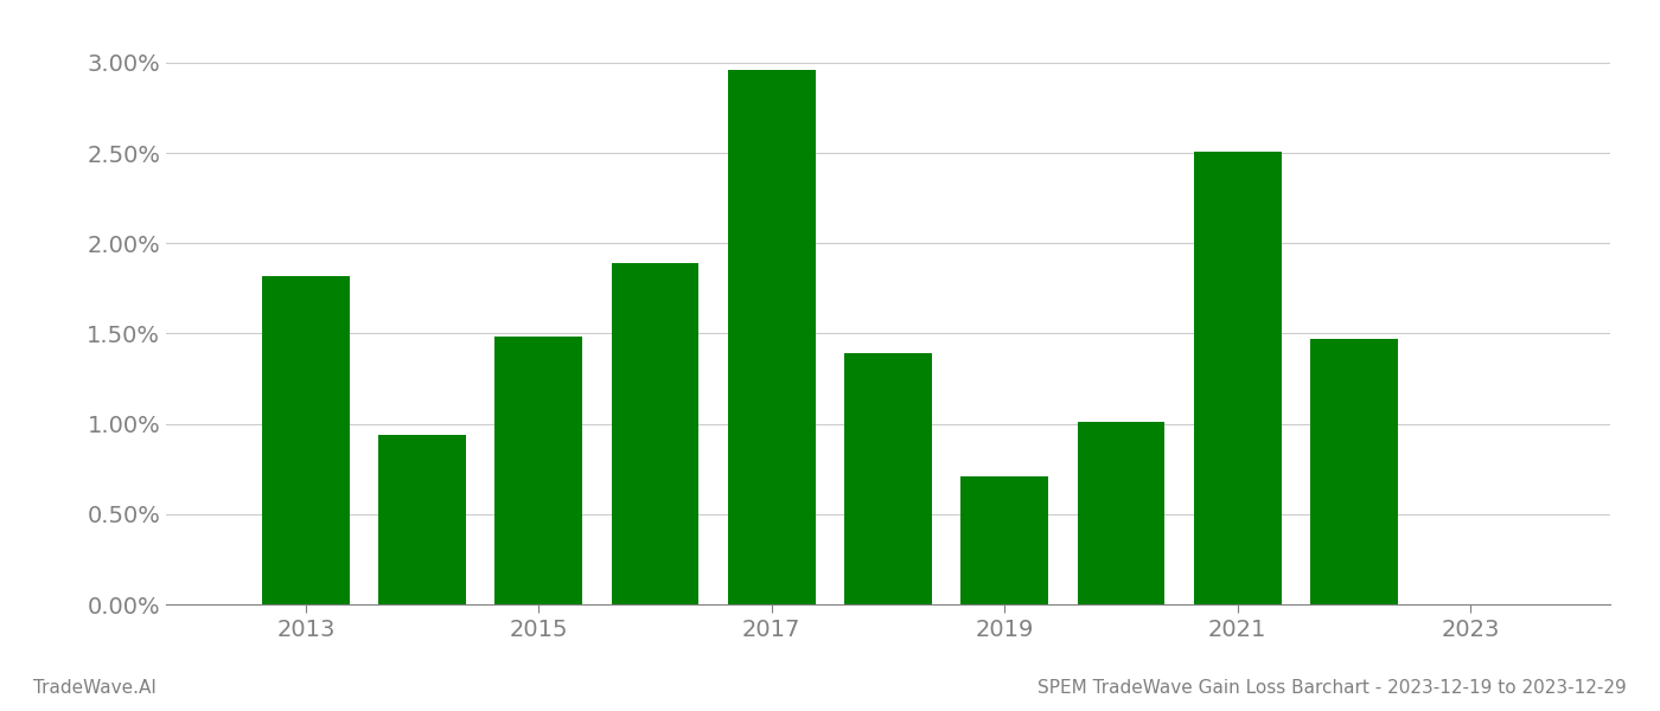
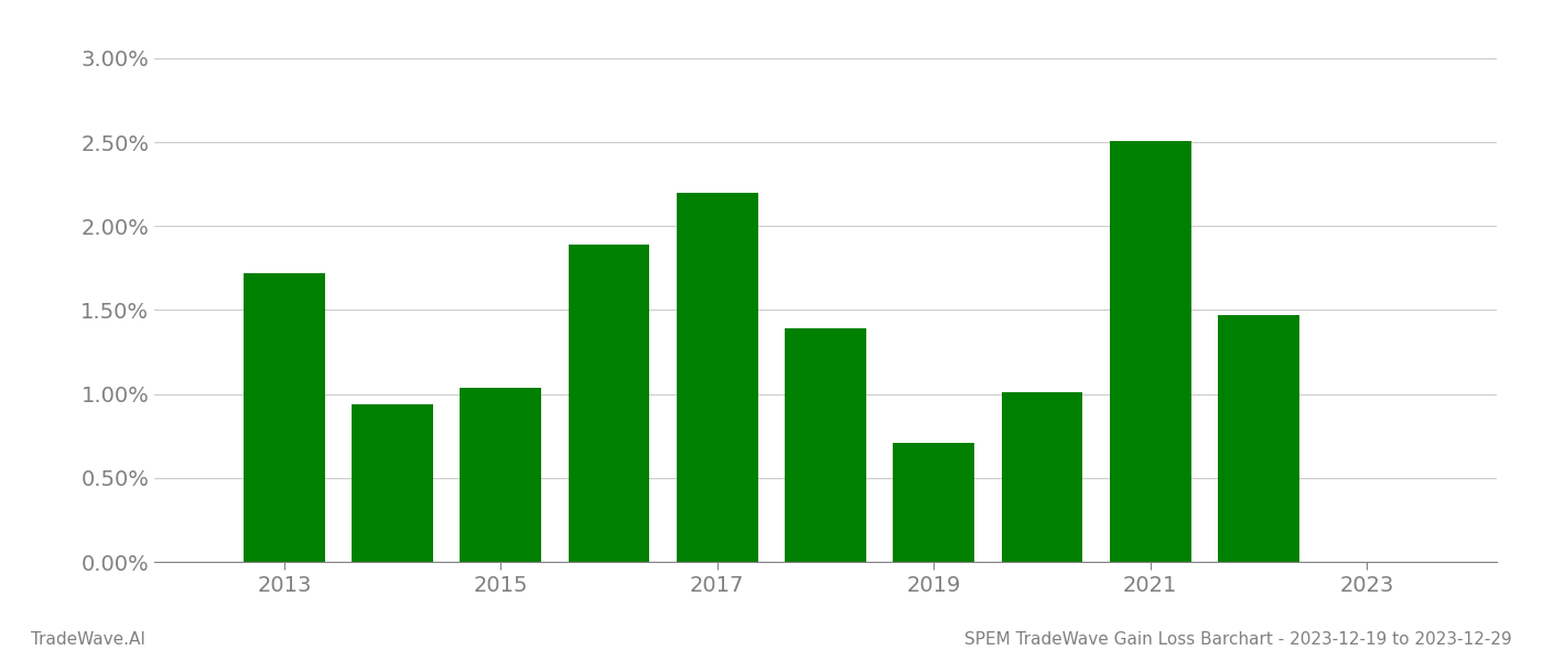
2013: 1.82% -> 1.72%
2015: 1.48% -> 1.04%
2017: 2.96% -> 2.20%
